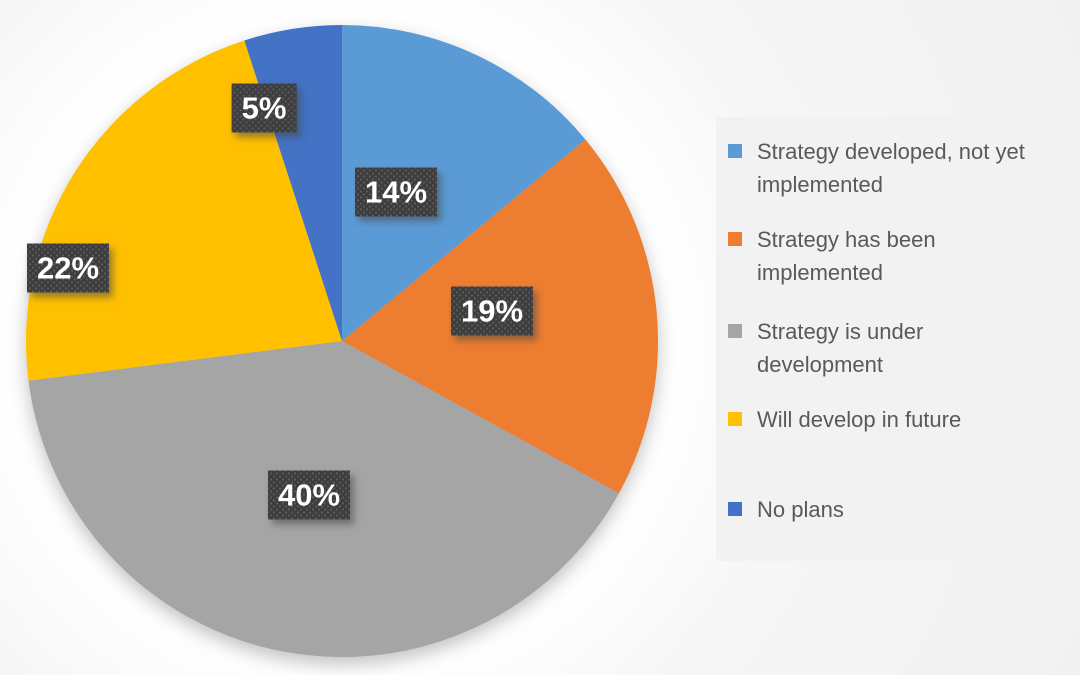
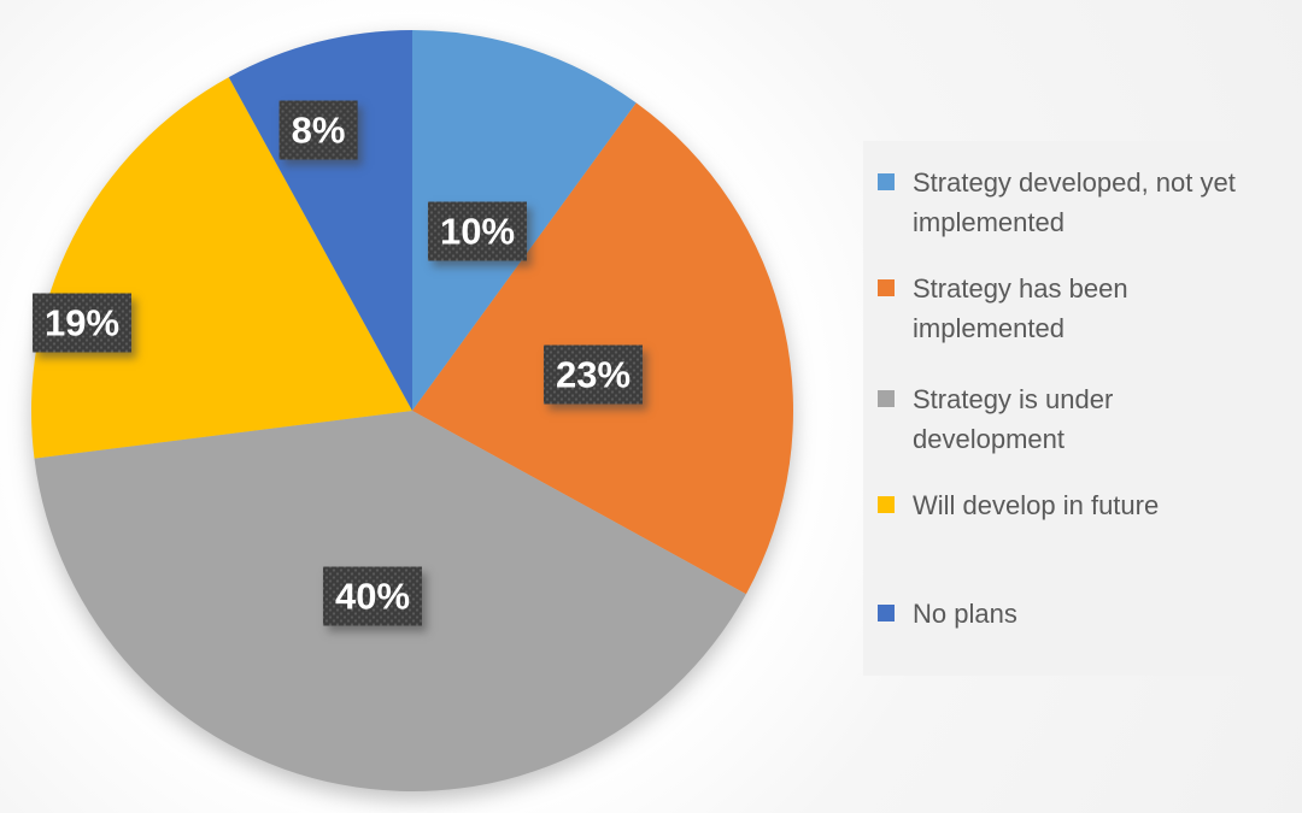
Strategy developed, not yet implemented: 14% -> 10%
Strategy has been implemented: 19% -> 23%
Will develop in future: 22% -> 19%
No plans: 5% -> 8%
